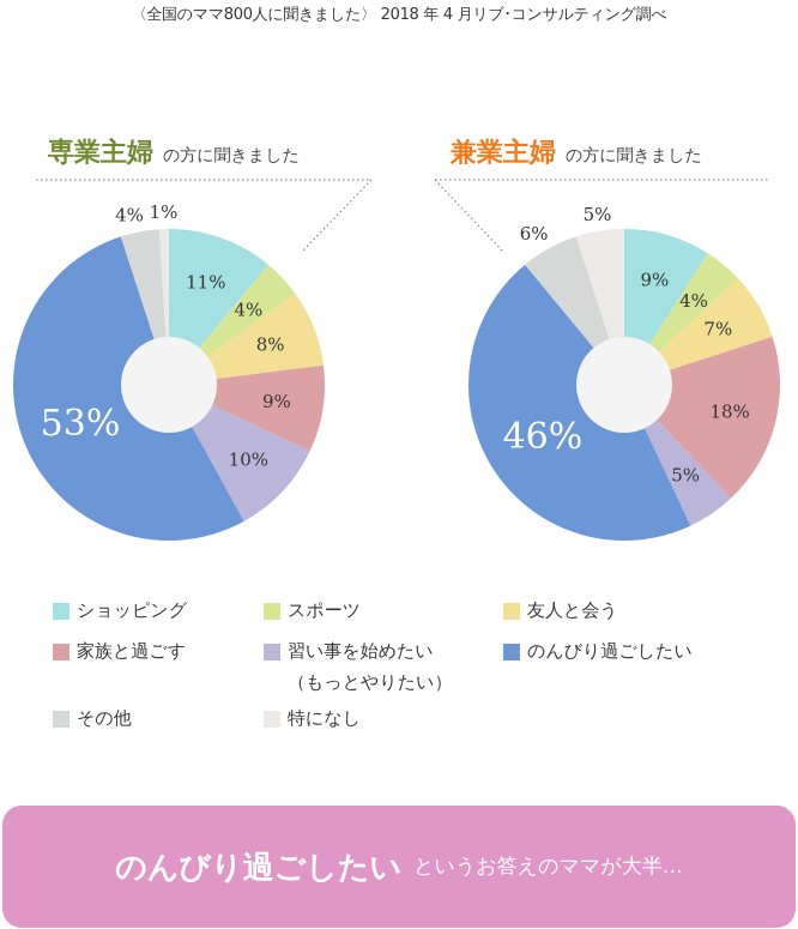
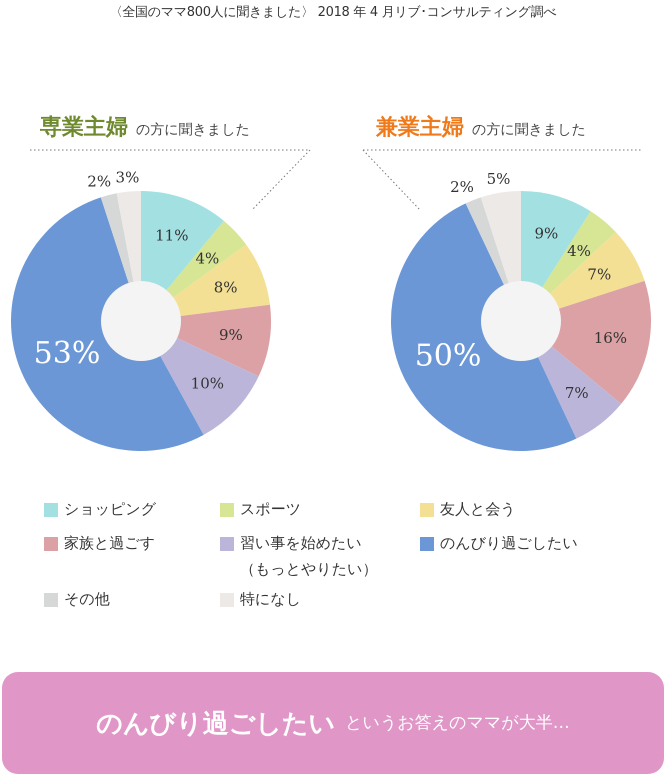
専業主婦の方に聞きました/その他: 4% -> 2%
専業主婦の方に聞きました/特になし: 1% -> 3%
兼業主婦の方に聞きました/家族と過ごす: 18% -> 16%
兼業主婦の方に聞きました/習い事を始めたい（もっとやりたい）: 5% -> 7%
兼業主婦の方に聞きました/のんびり過ごしたい: 46% -> 50%
兼業主婦の方に聞きました/その他: 6% -> 2%
